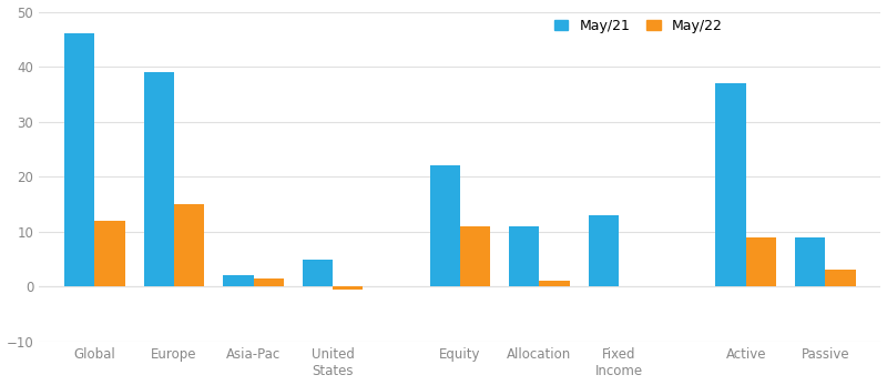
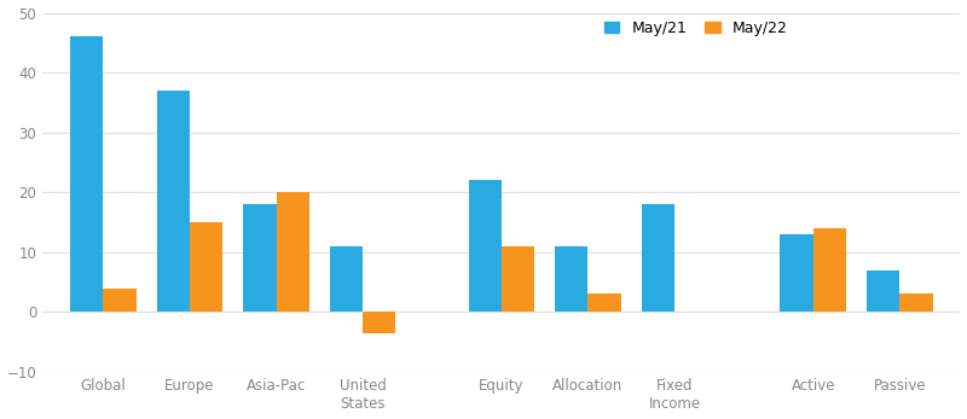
May/22/Global: 12.0 -> 4.0
May/21/Europe: 39 -> 37
May/21/Asia-Pac: 2 -> 18
May/22/Asia-Pac: 1.5 -> 20.0
May/21/United States: 5 -> 11
May/22/United States: -0.5 -> -3.5
May/22/Allocation: 1.0 -> 3.0
May/21/Fixed Income: 13 -> 18
May/21/Active: 37 -> 13
May/22/Active: 9.0 -> 14.0
May/21/Passive: 9 -> 7
